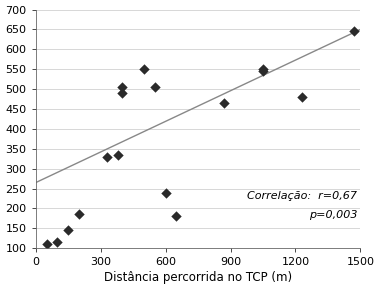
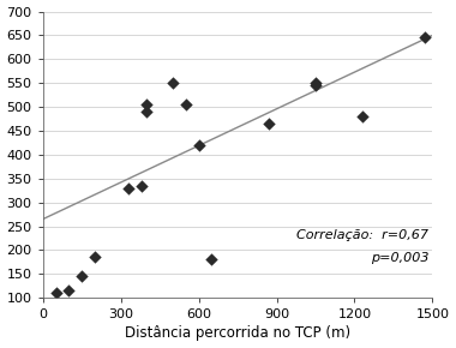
600: 240 -> 420
